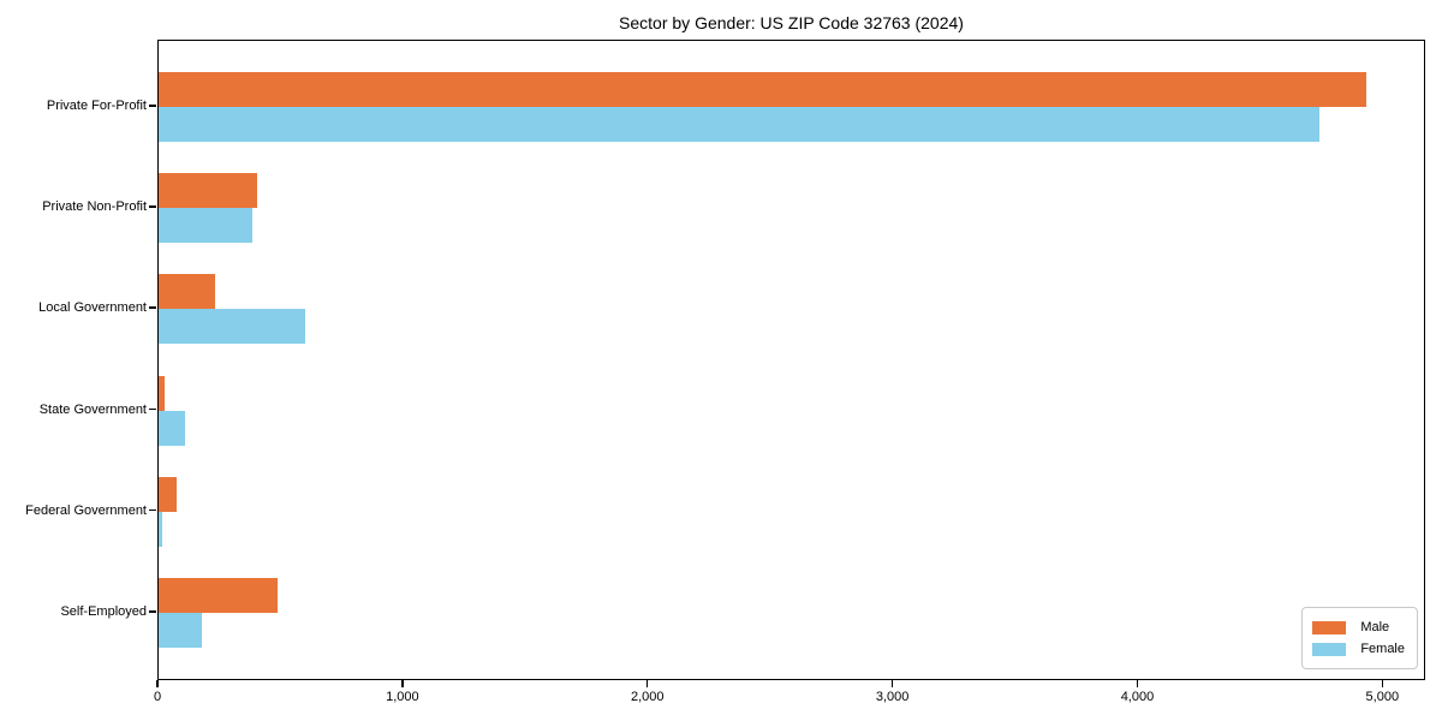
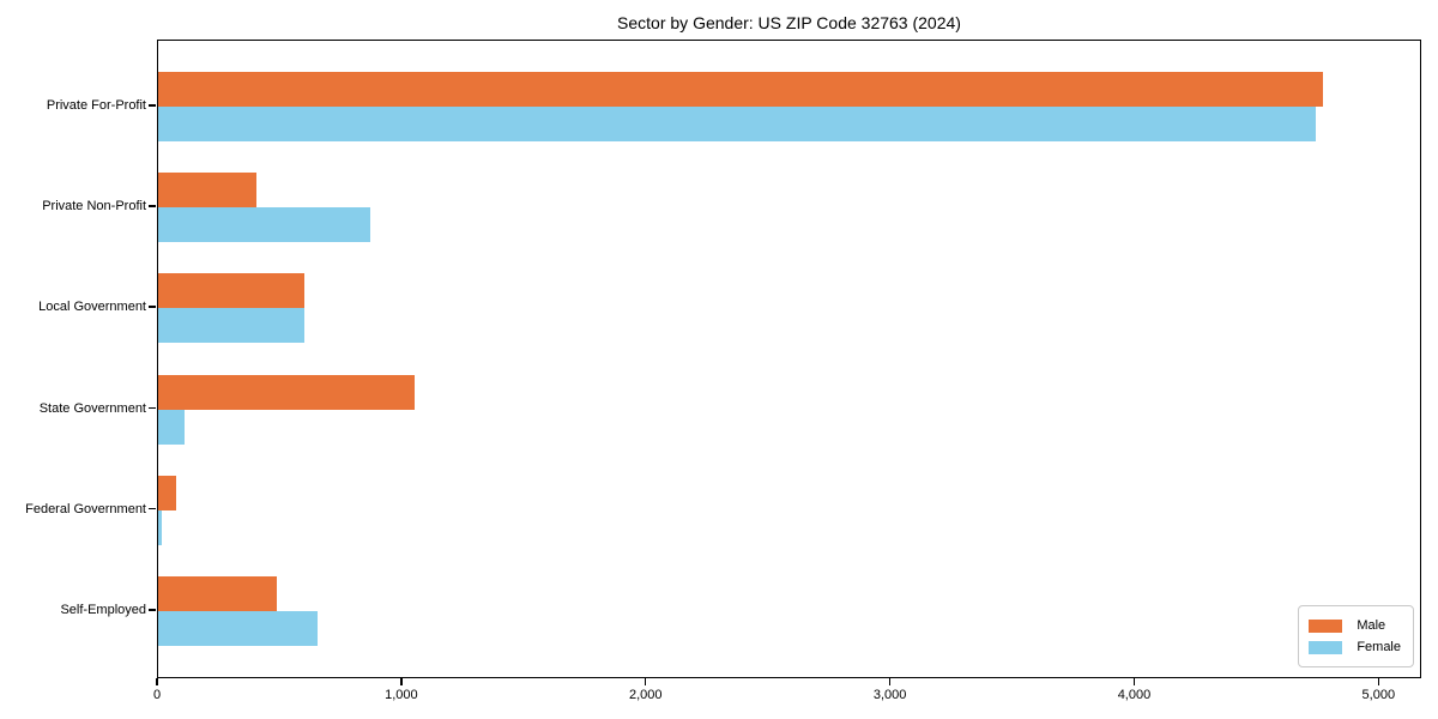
Male/Private For-Profit: 4930 -> 4770
Female/Private Non-Profit: 380 -> 870
Male/Local Government: 230 -> 600
Male/State Government: 20 -> 1050
Female/Self-Employed: 180 -> 650
